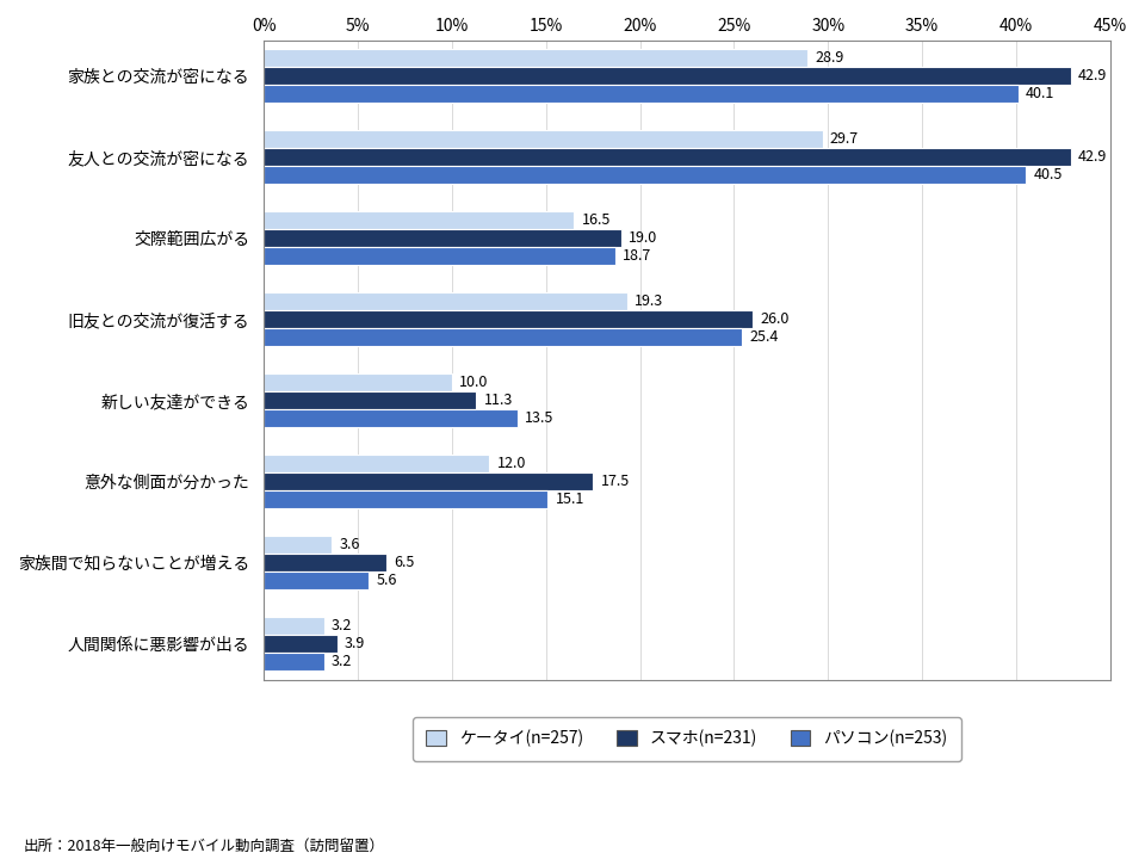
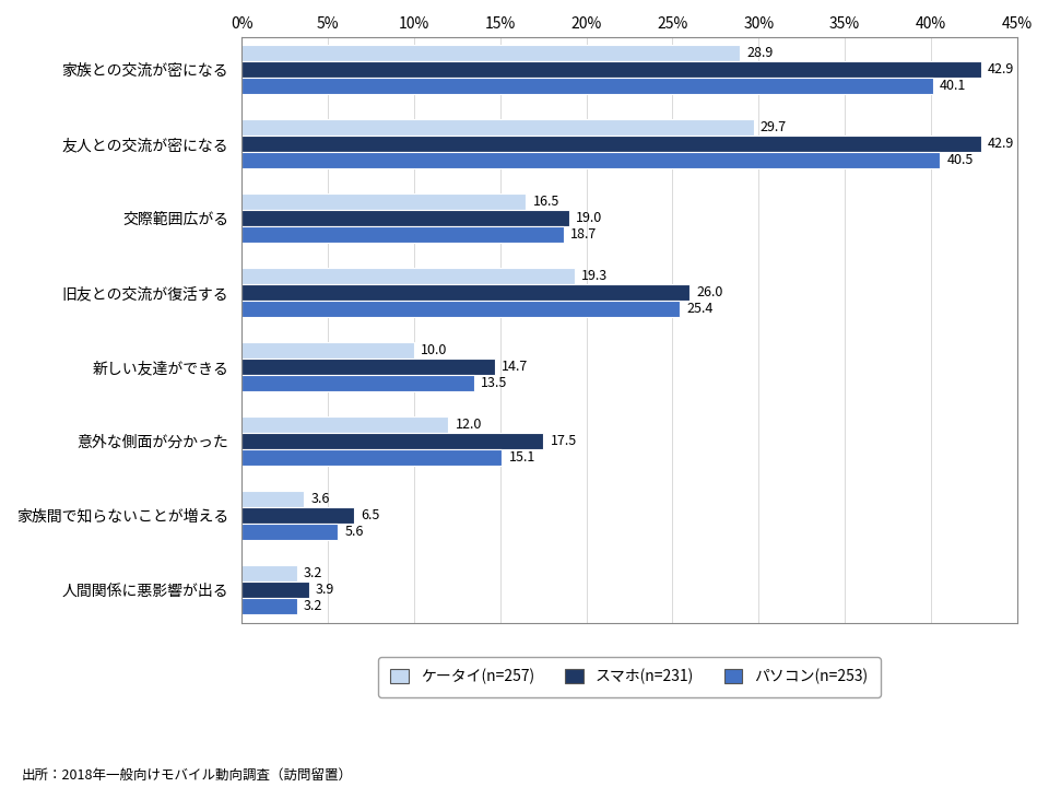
スマホ(n=231)/新しい友達ができる: 11.3 -> 14.7
